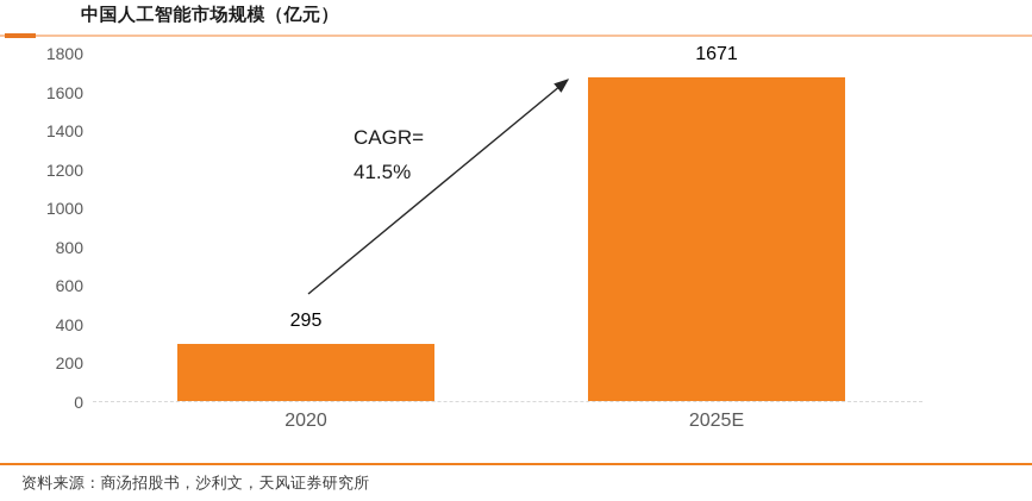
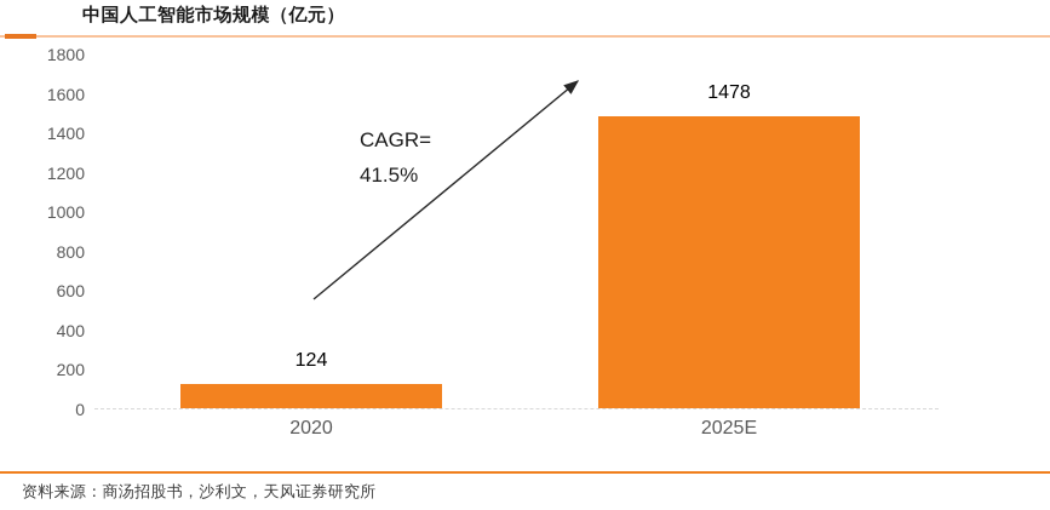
2020: 295 -> 124
2025E: 1671 -> 1478
